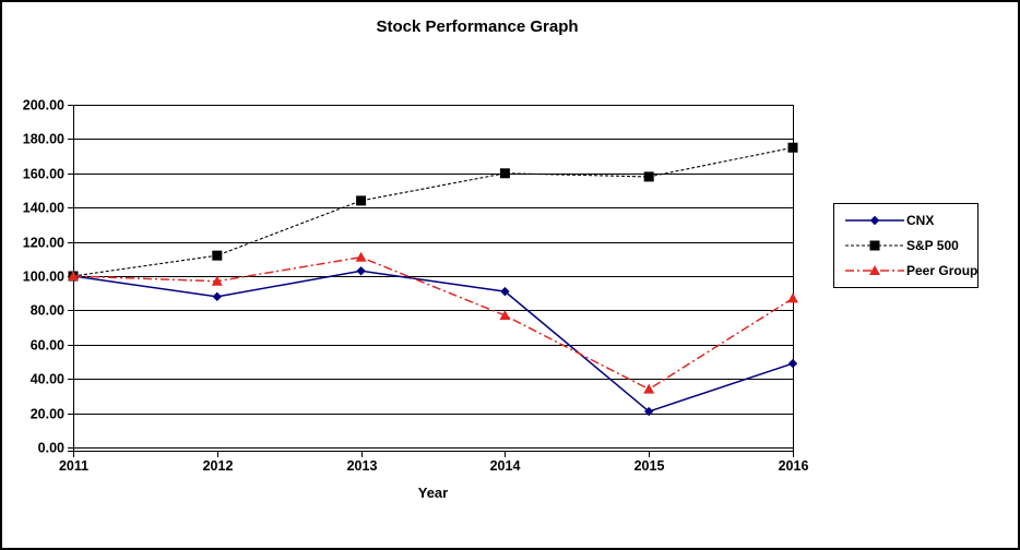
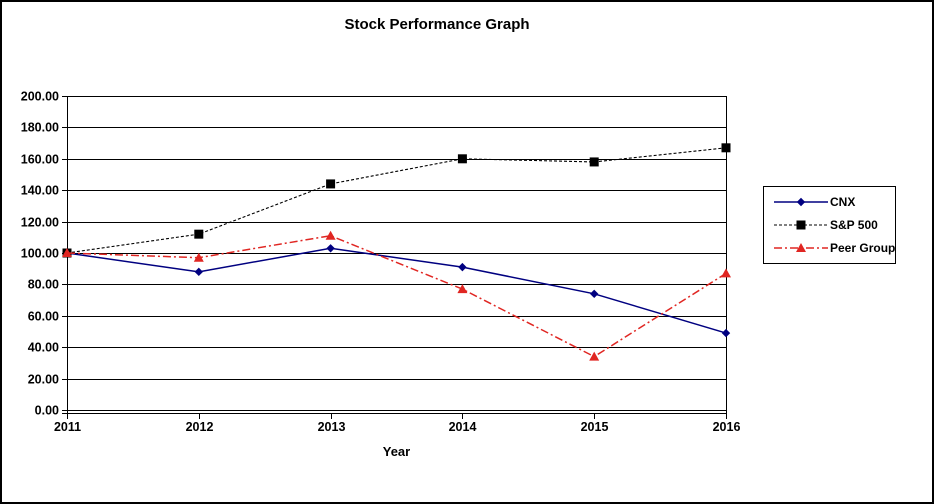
CNX/2015: 21 -> 74
S&P 500/2016: 175 -> 167
